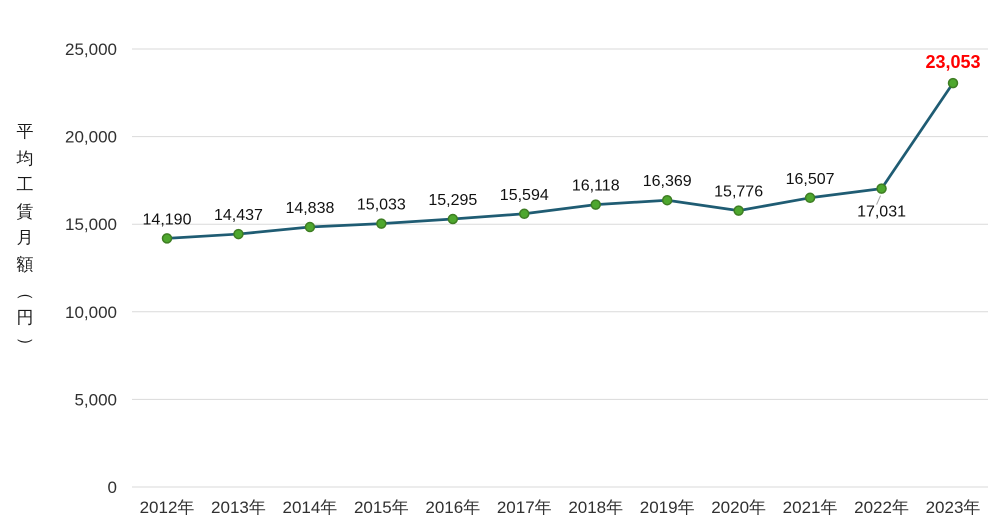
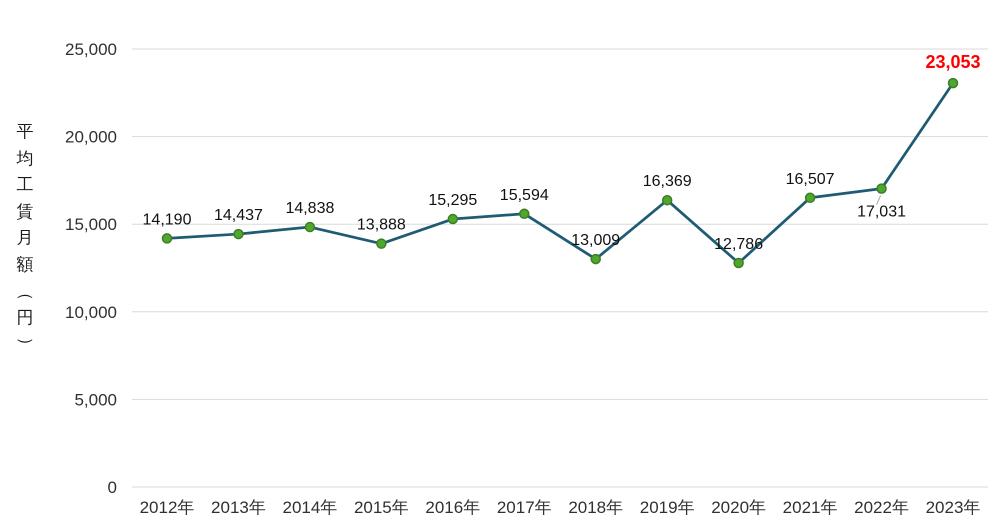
2015年: 15,033 -> 13,888
2018年: 16,118 -> 13,009
2020年: 15,776 -> 12,786
